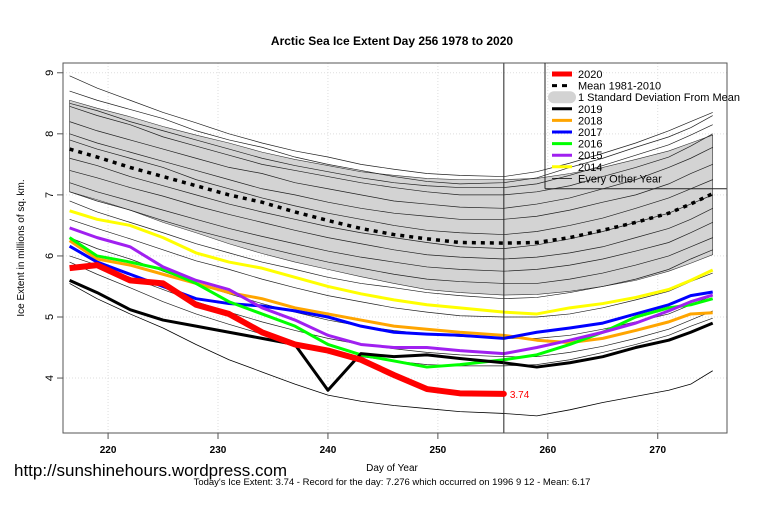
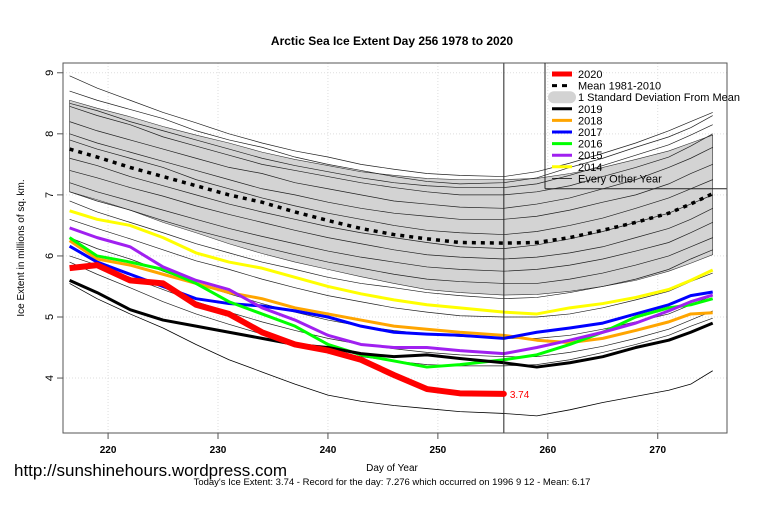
2019/240: 3.8 -> 4.5
